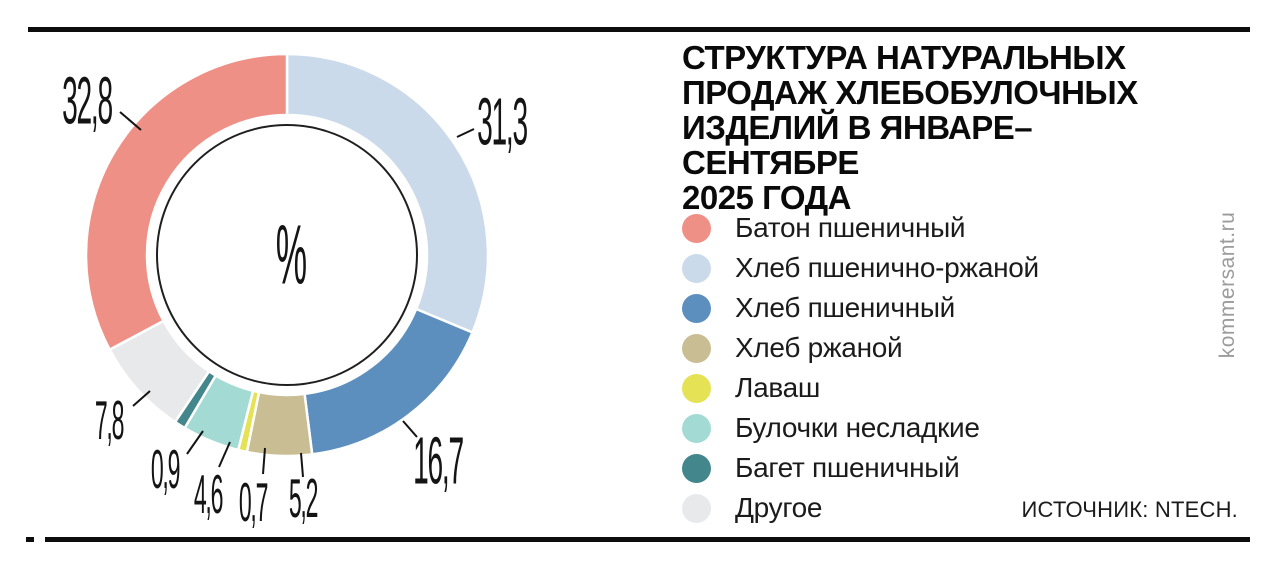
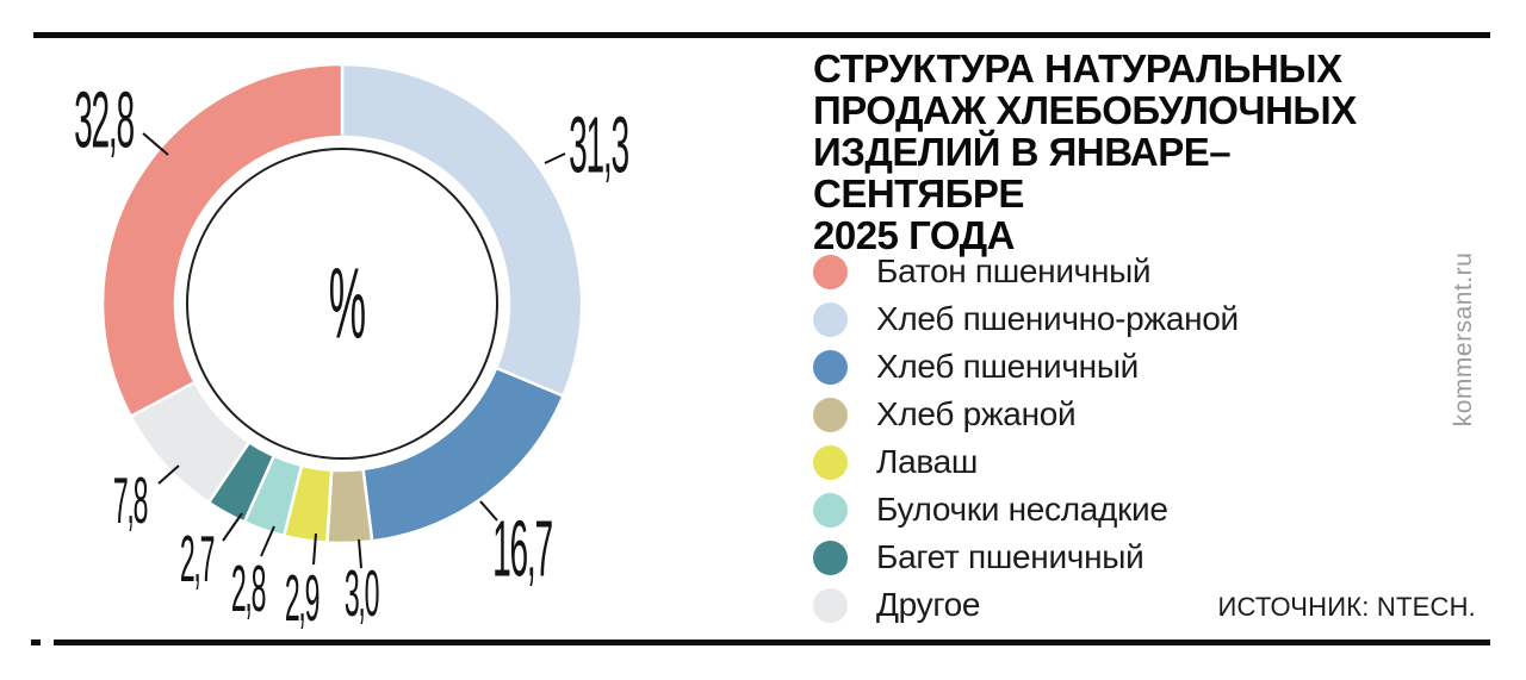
Хлеб ржаной: 5,2 -> 3,0
Лаваш: 0,7 -> 2,9
Булочки несладкие: 4,6 -> 2,8
Багет пшеничный: 0,9 -> 2,7
